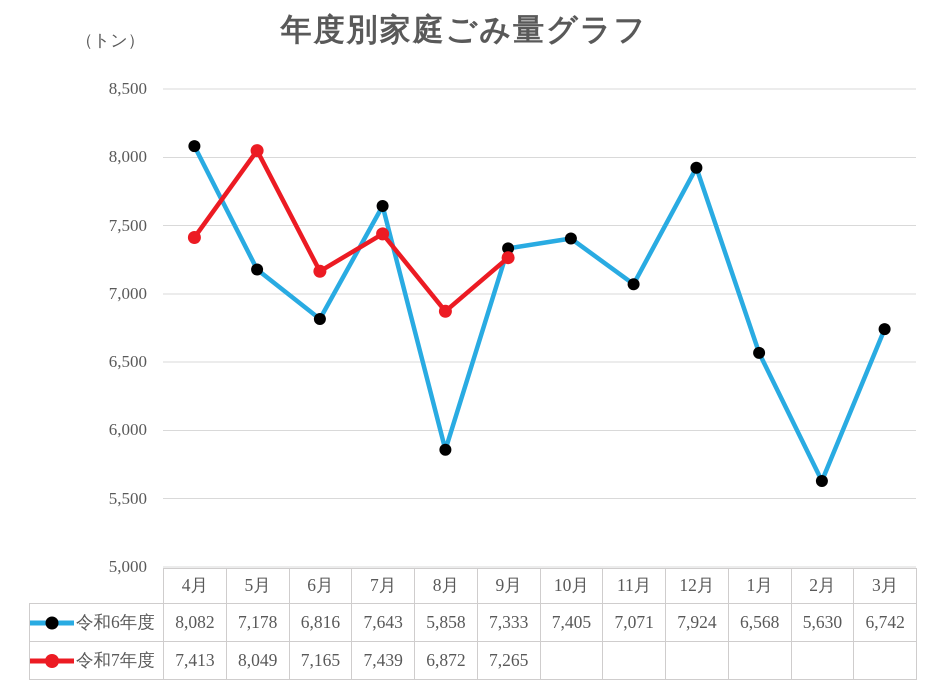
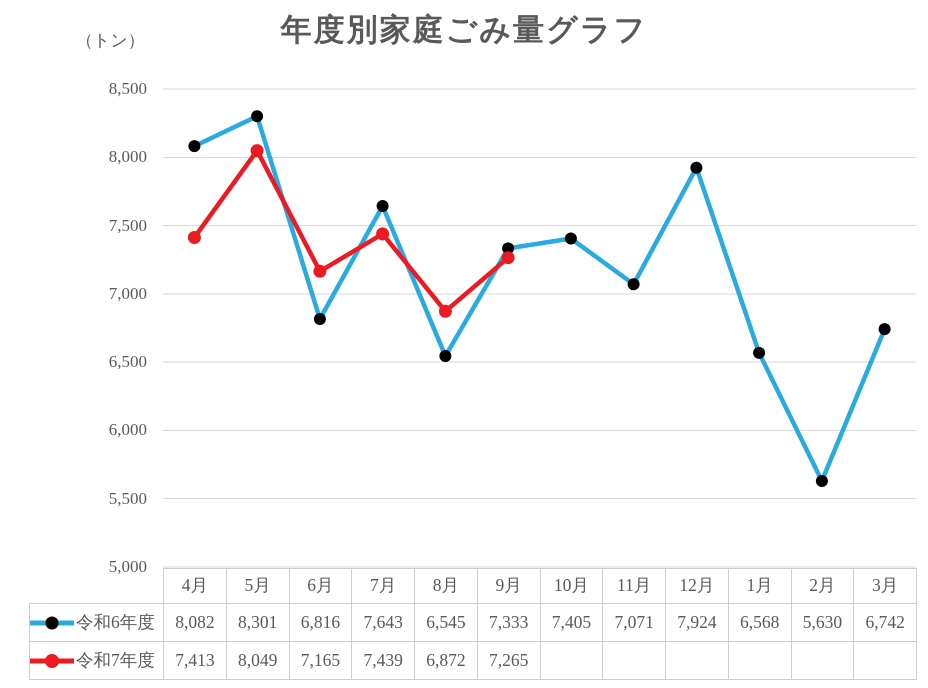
令和6年度/5月: 7,178 -> 8,301
令和6年度/8月: 5,858 -> 6,545
